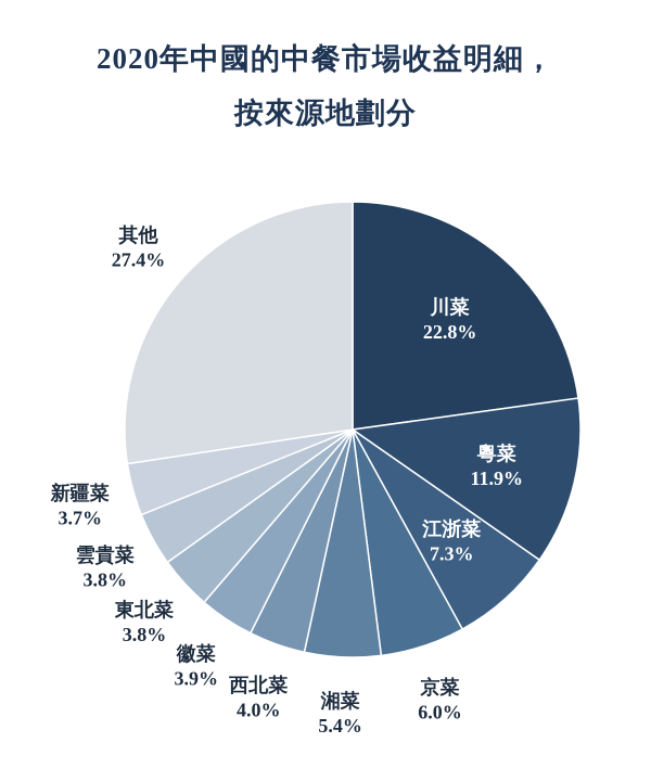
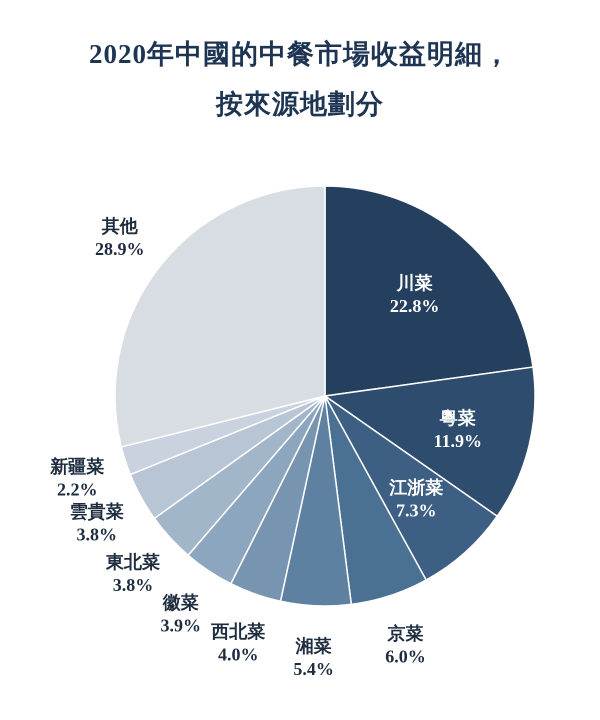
新疆菜: 3.7% -> 2.2%
其他: 27.4% -> 28.9%
